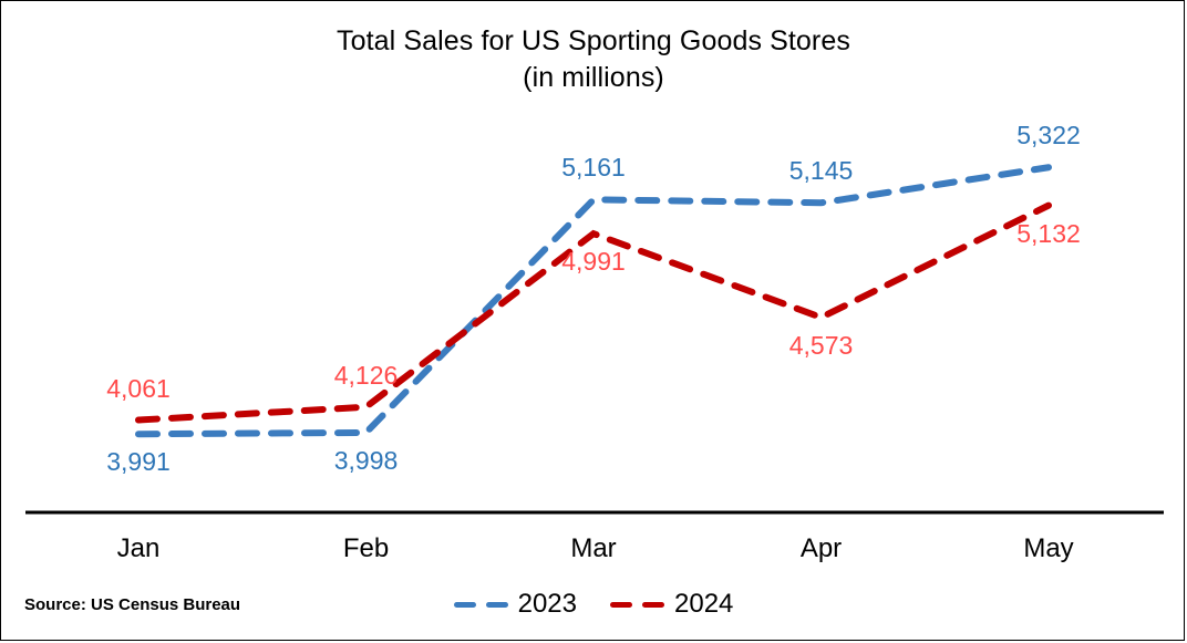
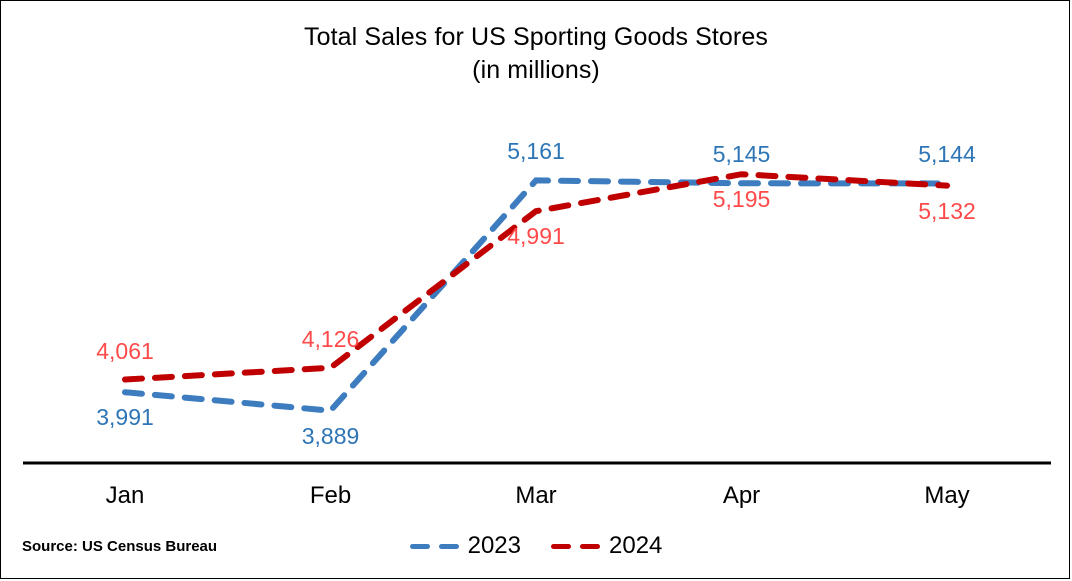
2023/Feb: 3,998 -> 3,889
2024/Apr: 4,573 -> 5,195
2023/May: 5,322 -> 5,144
